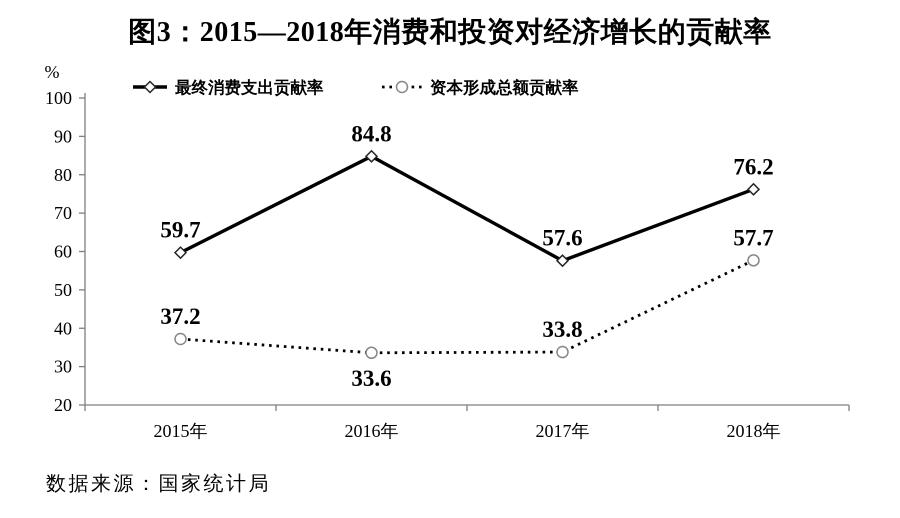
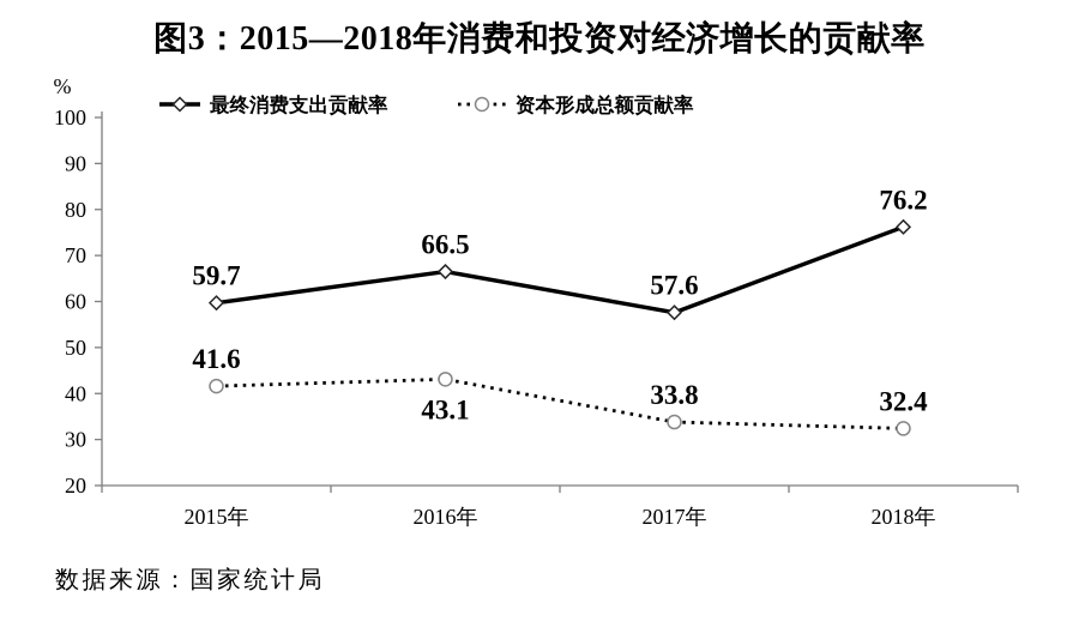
资本形成总额贡献率/2015年: 37.2 -> 41.6
最终消费支出贡献率/2016年: 84.8 -> 66.5
资本形成总额贡献率/2016年: 33.6 -> 43.1
资本形成总额贡献率/2018年: 57.7 -> 32.4
